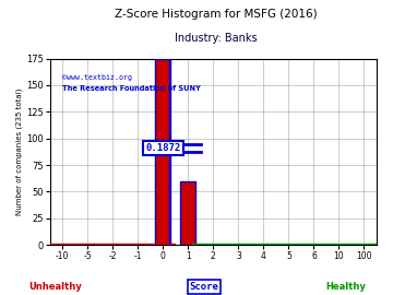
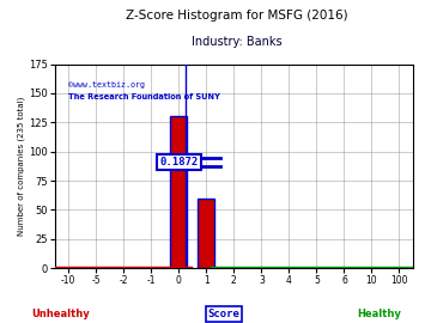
0: 175 -> 130
